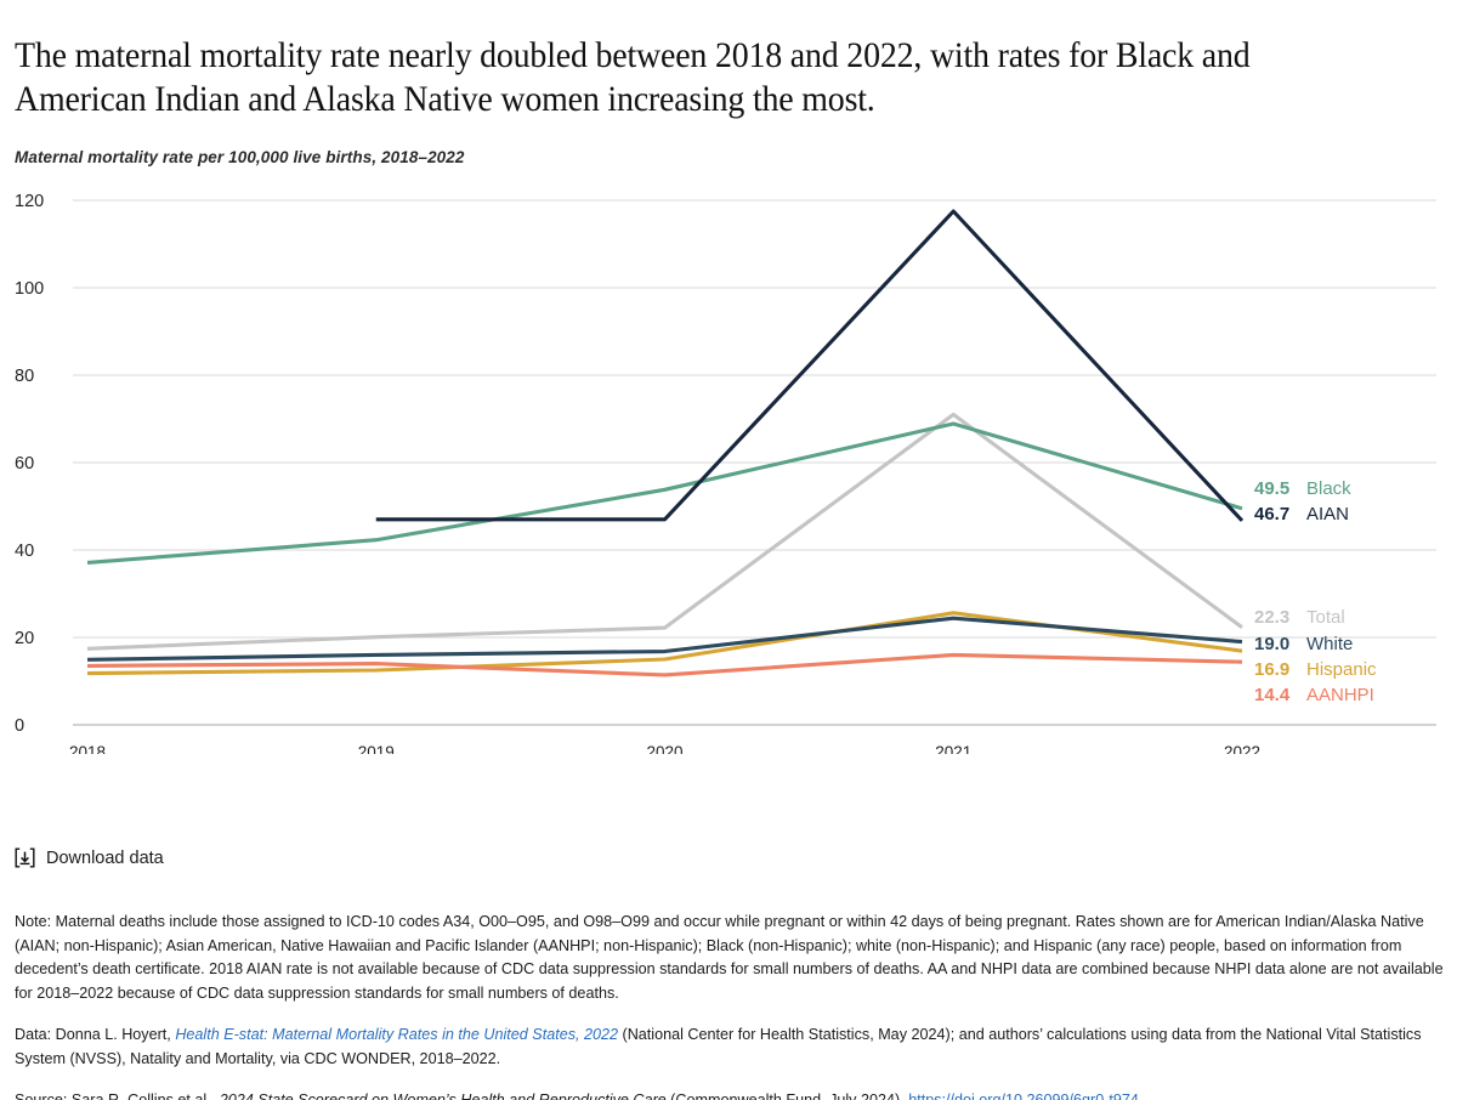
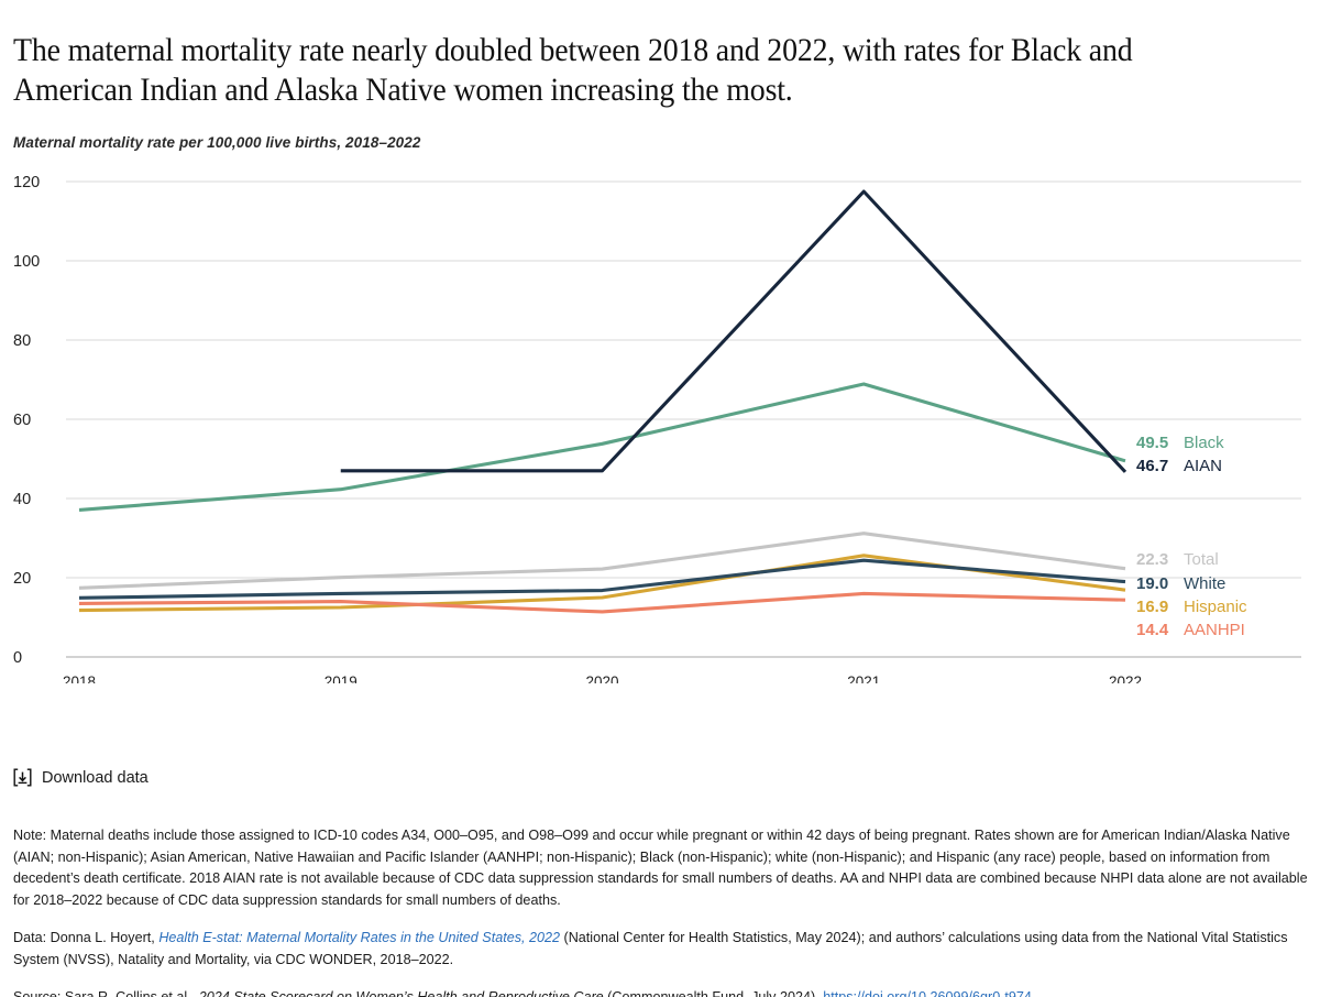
Total/2021: 71 -> 31
